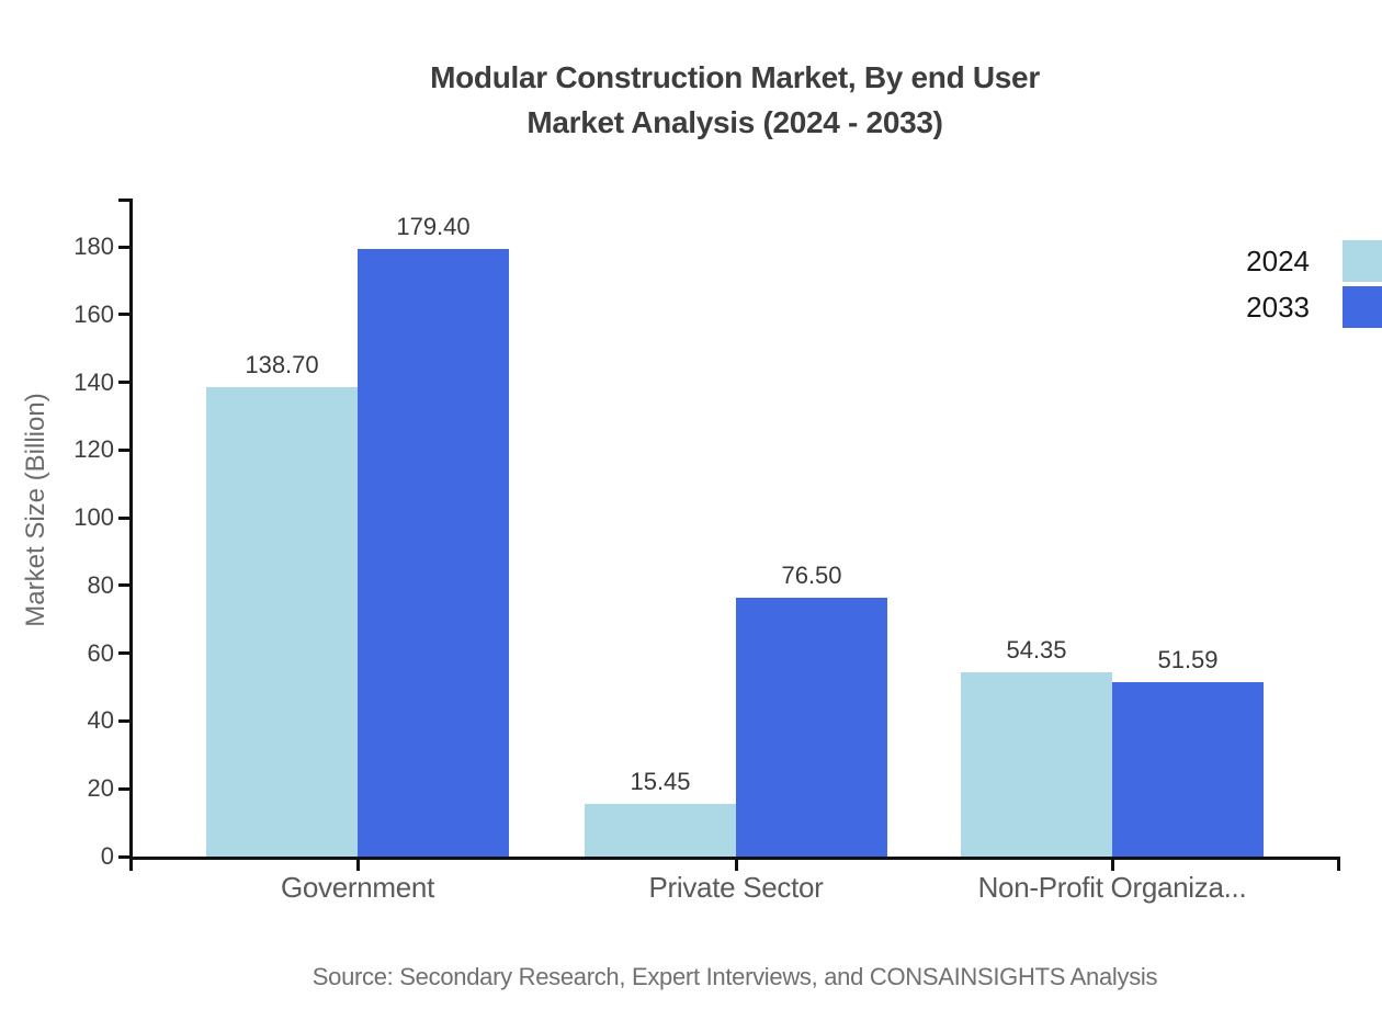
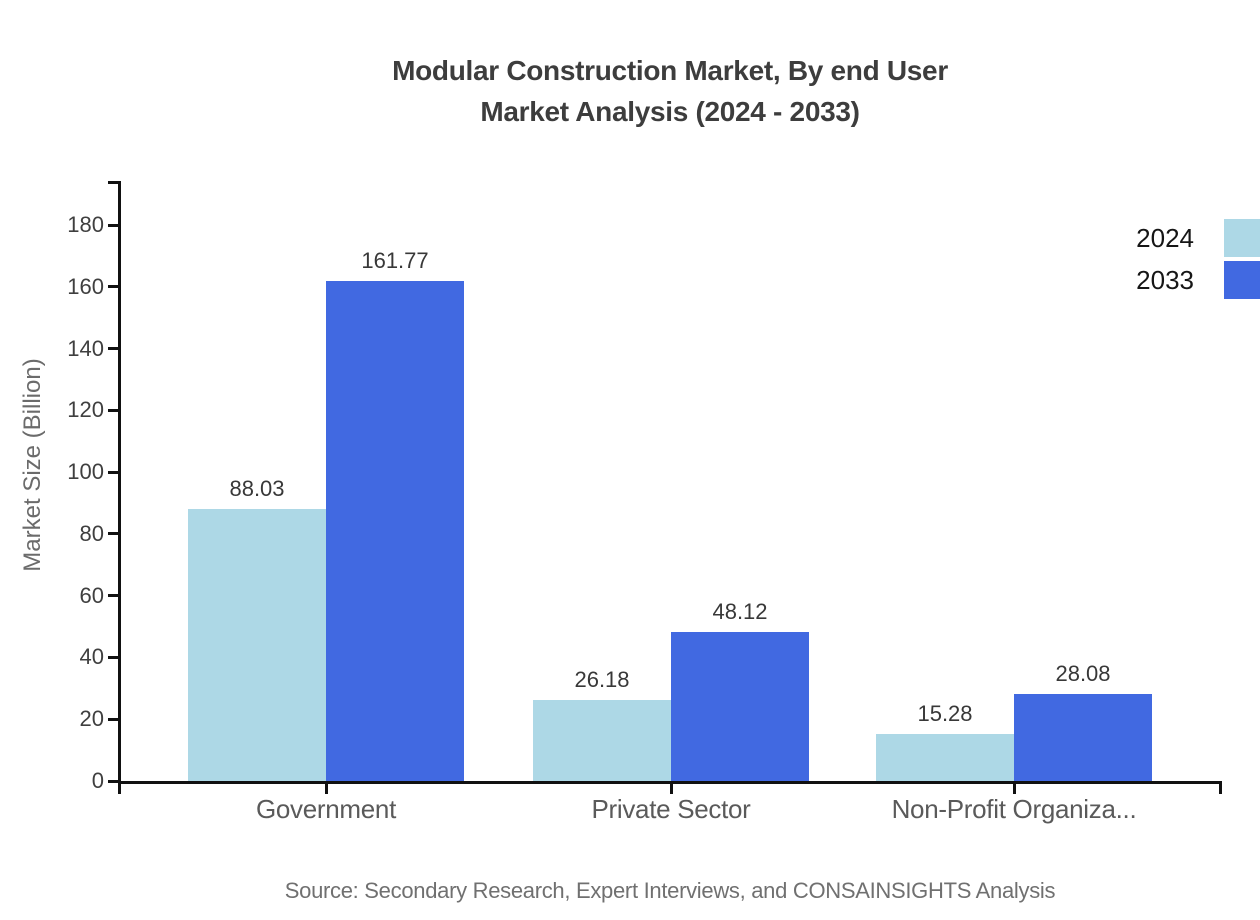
2024/Government: 138.70 -> 88.03
2033/Government: 179.40 -> 161.77
2024/Private Sector: 15.45 -> 26.18
2033/Private Sector: 76.50 -> 48.12
2024/Non-Profit Organiza...: 54.35 -> 15.28
2033/Non-Profit Organiza...: 51.59 -> 28.08
